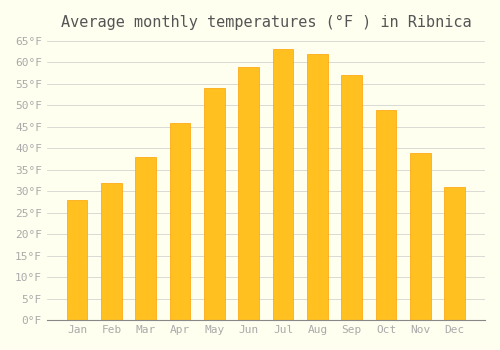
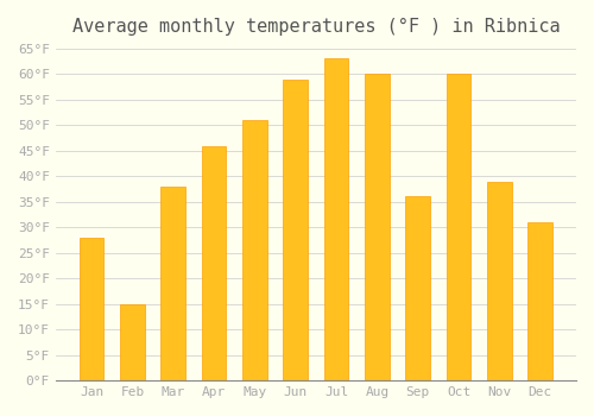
Feb: 32°F -> 15°F
May: 54°F -> 51°F
Aug: 62°F -> 60°F
Sep: 57°F -> 36°F
Oct: 49°F -> 60°F
